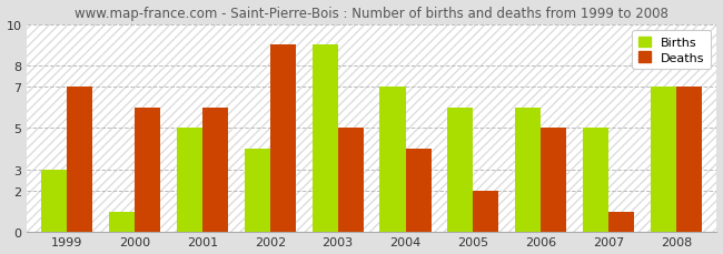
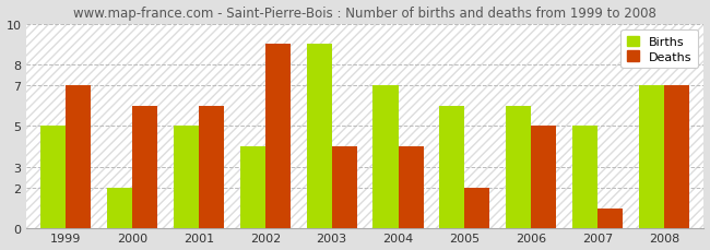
Births/1999: 3 -> 5
Births/2000: 1 -> 2
Deaths/2003: 5 -> 4
